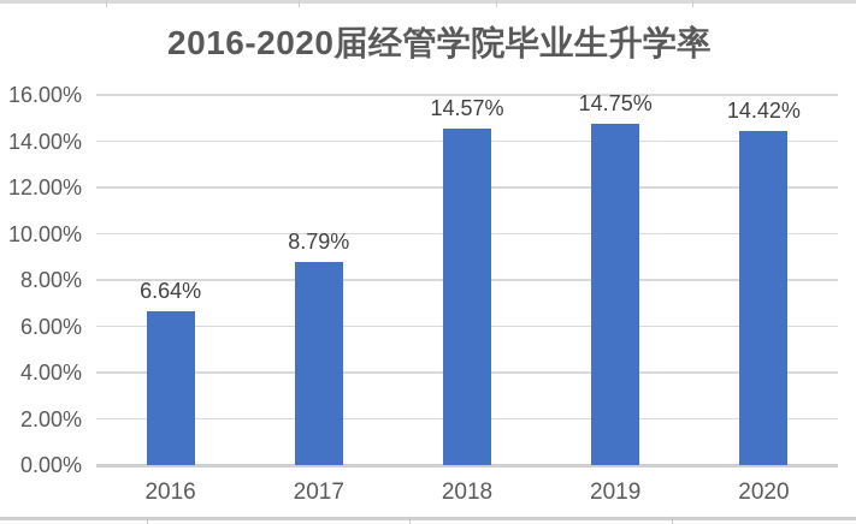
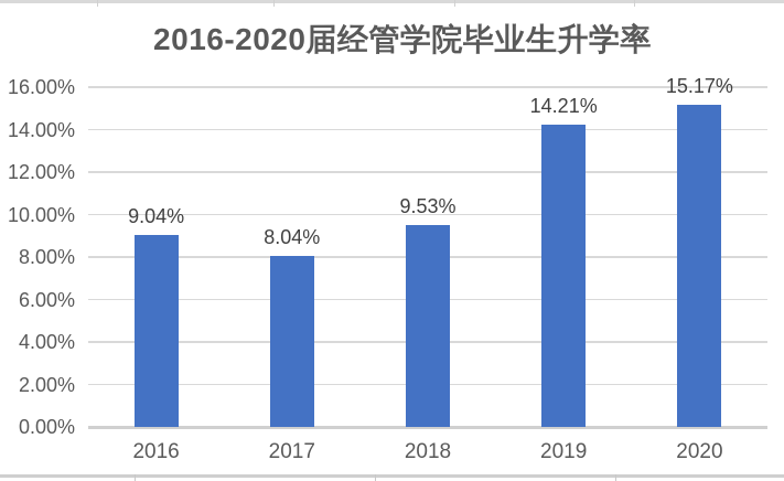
2016: 6.64% -> 9.04%
2017: 8.79% -> 8.04%
2018: 14.57% -> 9.53%
2019: 14.75% -> 14.21%
2020: 14.42% -> 15.17%
